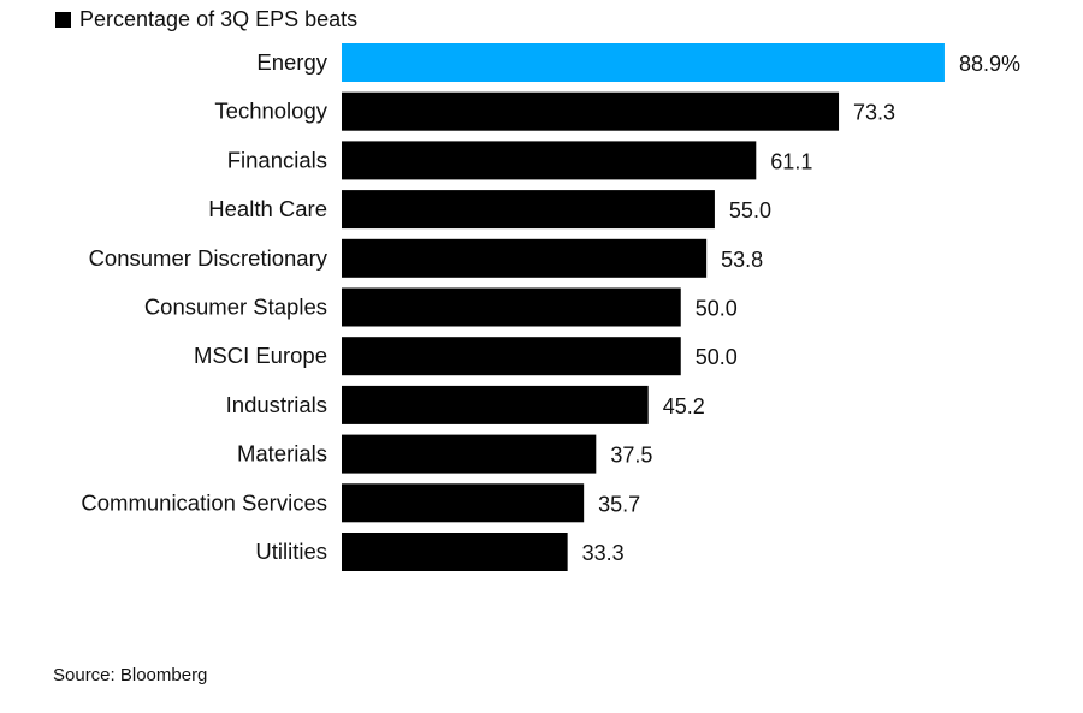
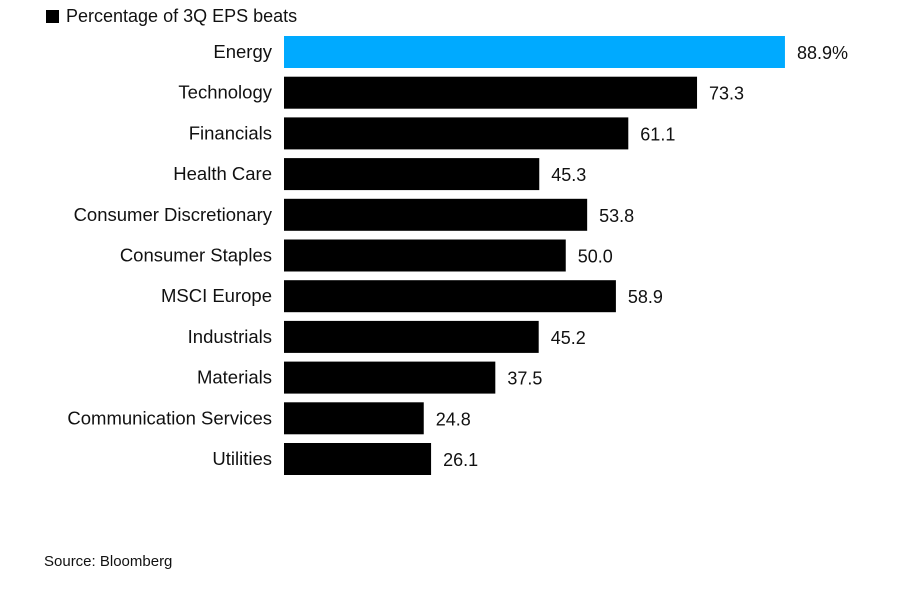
Health Care: 55.0 -> 45.3
MSCI Europe: 50.0 -> 58.9
Communication Services: 35.7 -> 24.8
Utilities: 33.3 -> 26.1
